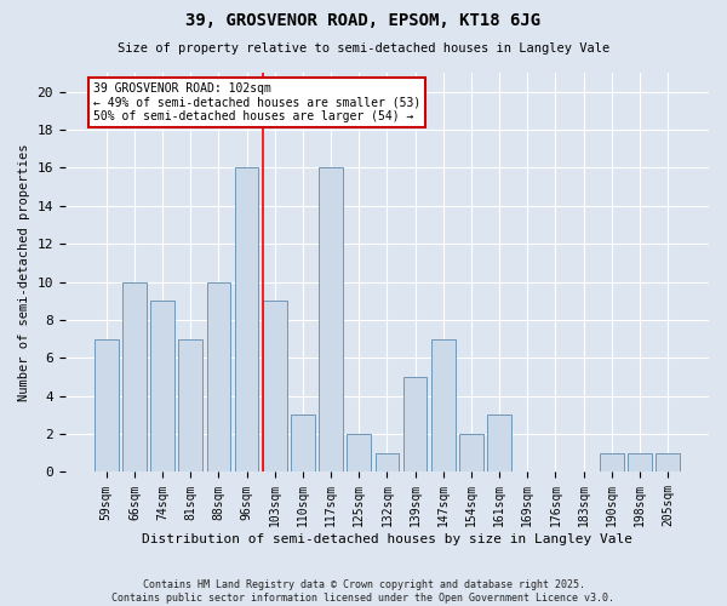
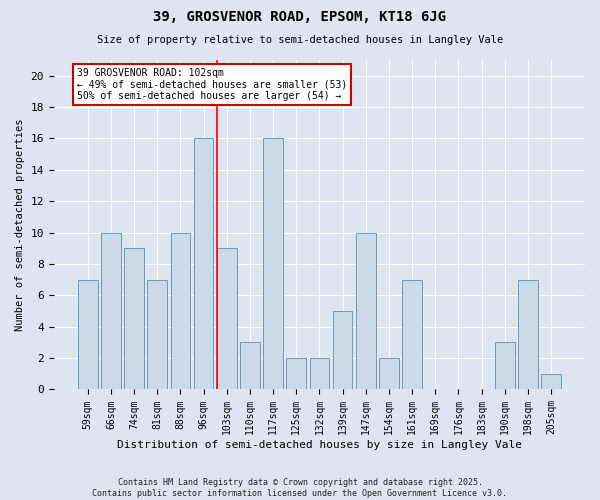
132sqm: 1 -> 2
147sqm: 7 -> 10
161sqm: 3 -> 7
190sqm: 1 -> 3
198sqm: 1 -> 7
